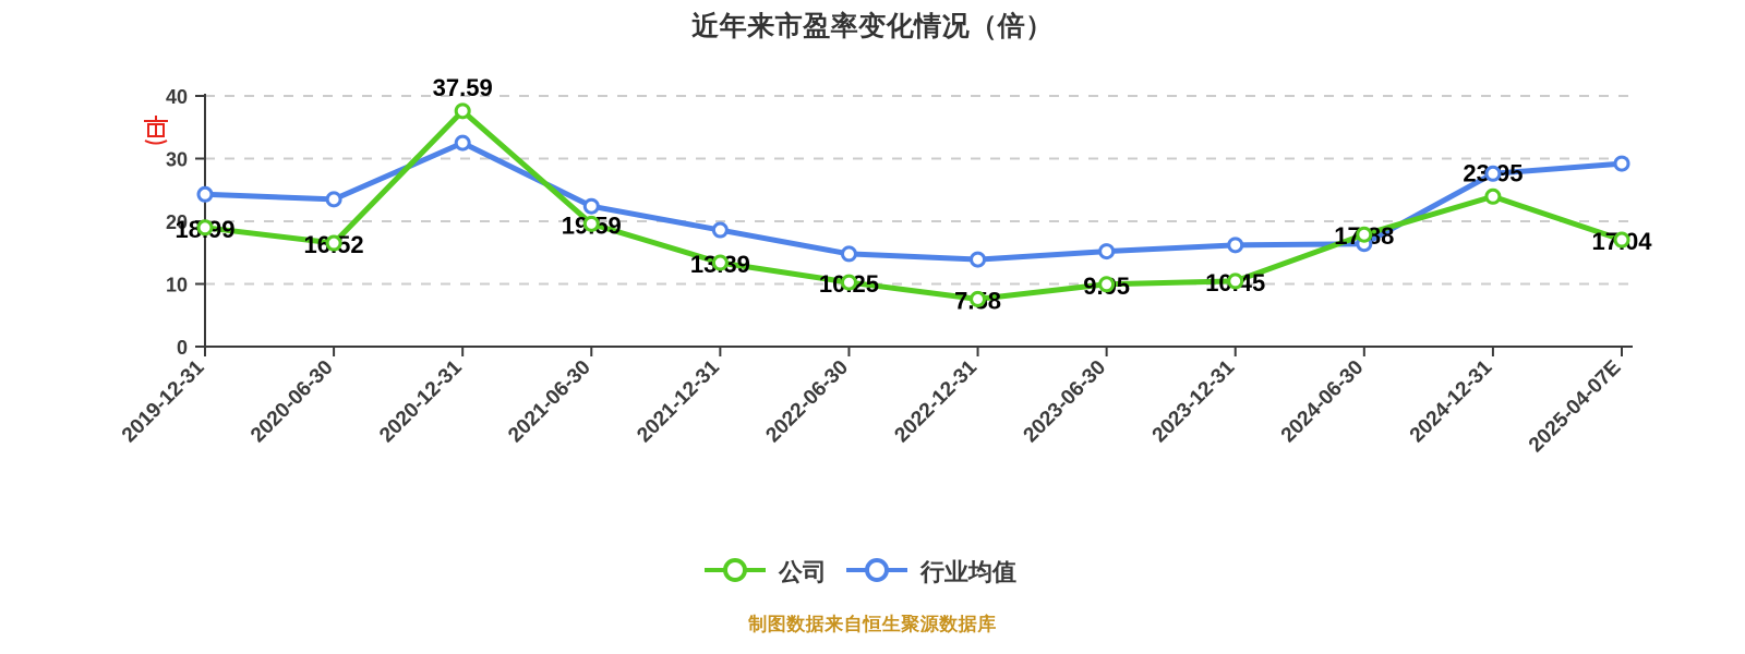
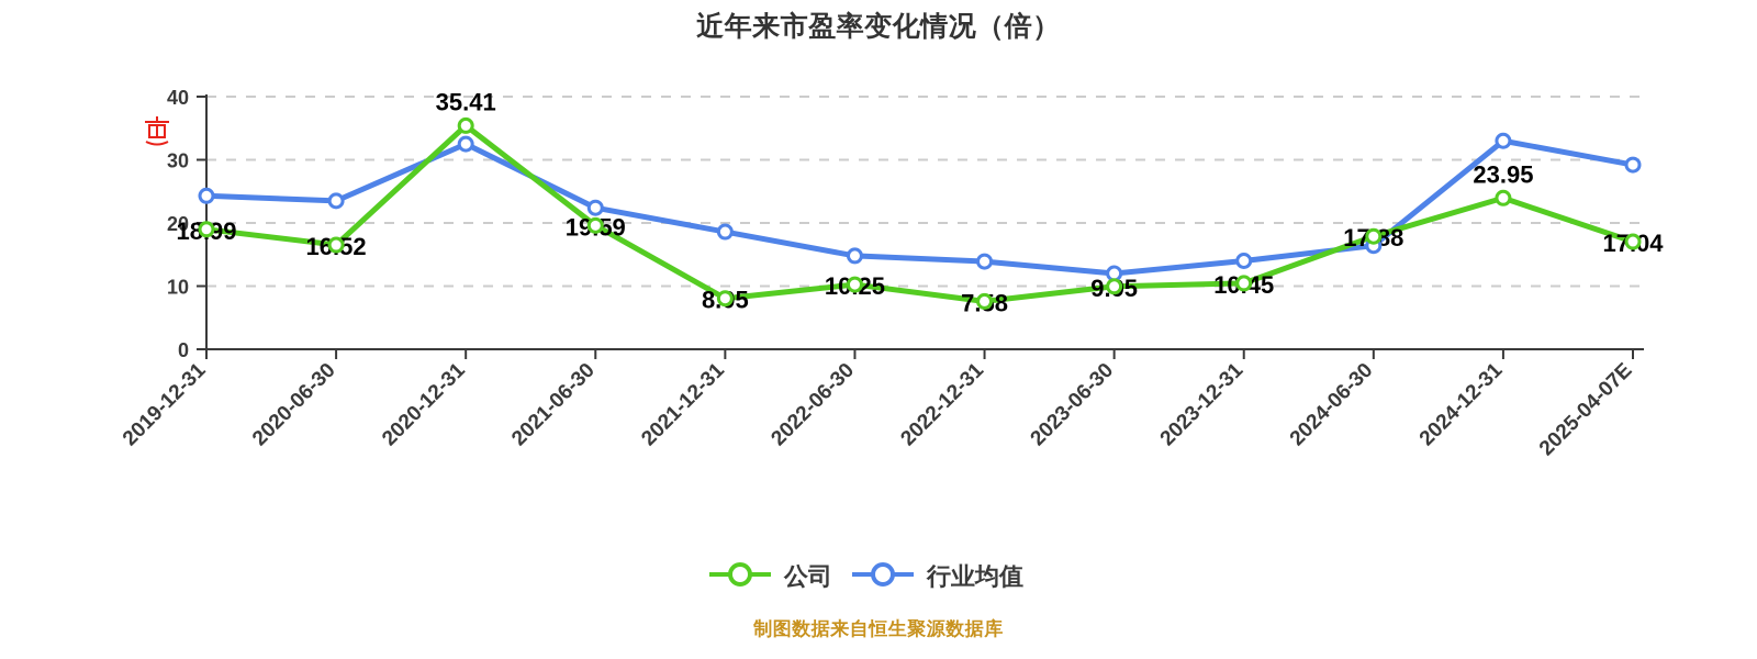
公司/2020-12-31: 37.59 -> 35.41
公司/2021-12-31: 13.39 -> 8.05
行业均值/2023-06-30: 15 -> 12
行业均值/2023-12-31: 16 -> 14
行业均值/2024-12-31: 28 -> 33
